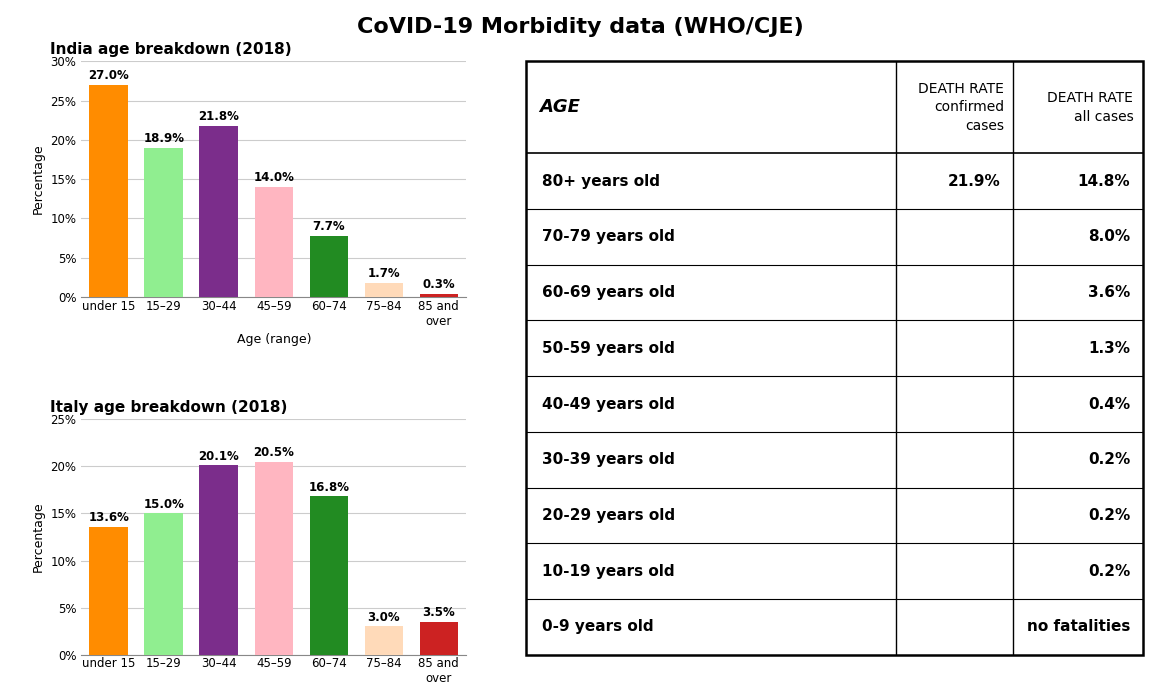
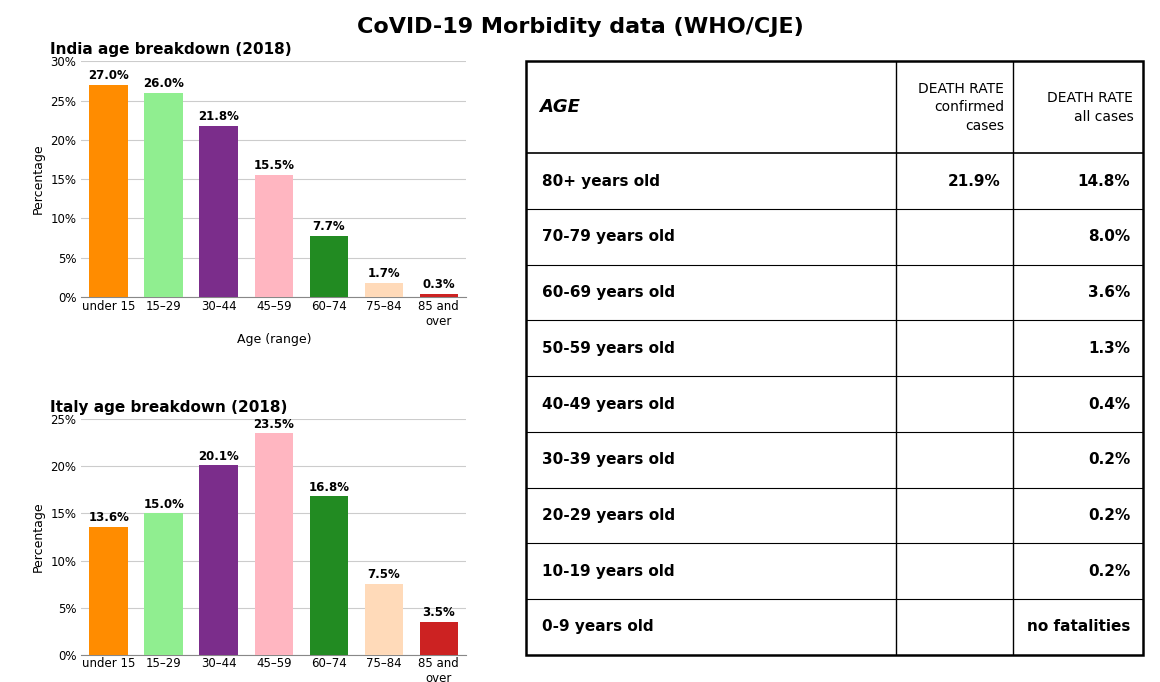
India age breakdown (2018)/15–29: 18.9% -> 26.0%
India age breakdown (2018)/45–59: 14.0% -> 15.5%
Italy age breakdown (2018)/45–59: 20.5% -> 23.5%
Italy age breakdown (2018)/75–84: 3.0% -> 7.5%
